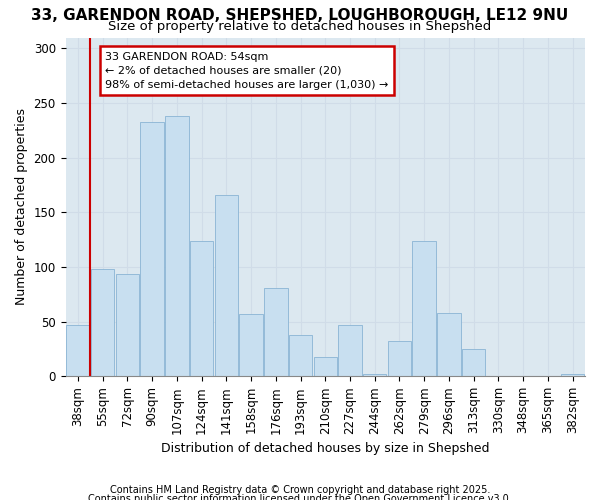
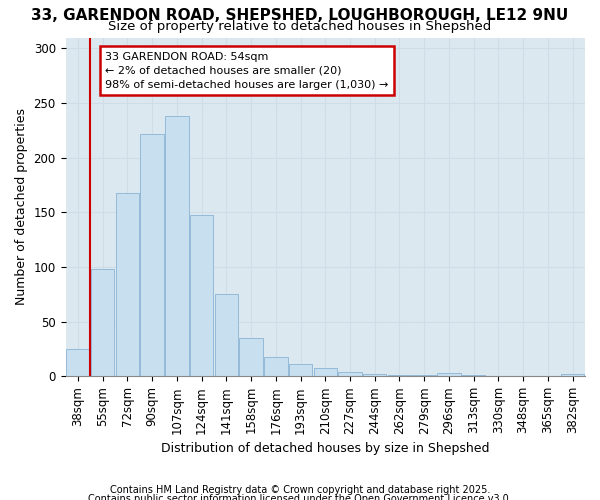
38sqm: 47 -> 25
72sqm: 94 -> 168
90sqm: 233 -> 222
124sqm: 124 -> 148
141sqm: 166 -> 75
158sqm: 57 -> 35
176sqm: 81 -> 18
193sqm: 38 -> 11
210sqm: 18 -> 8
227sqm: 47 -> 4
262sqm: 32 -> 1
279sqm: 124 -> 1
296sqm: 58 -> 3
313sqm: 25 -> 1
